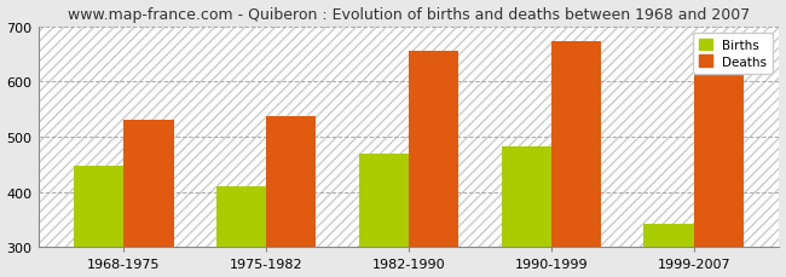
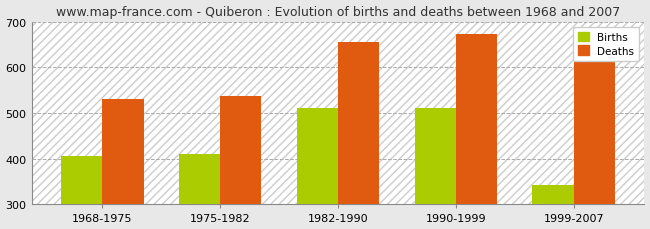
Births/1968-1975: 447 -> 405
Births/1982-1990: 469 -> 510
Births/1990-1999: 483 -> 510
